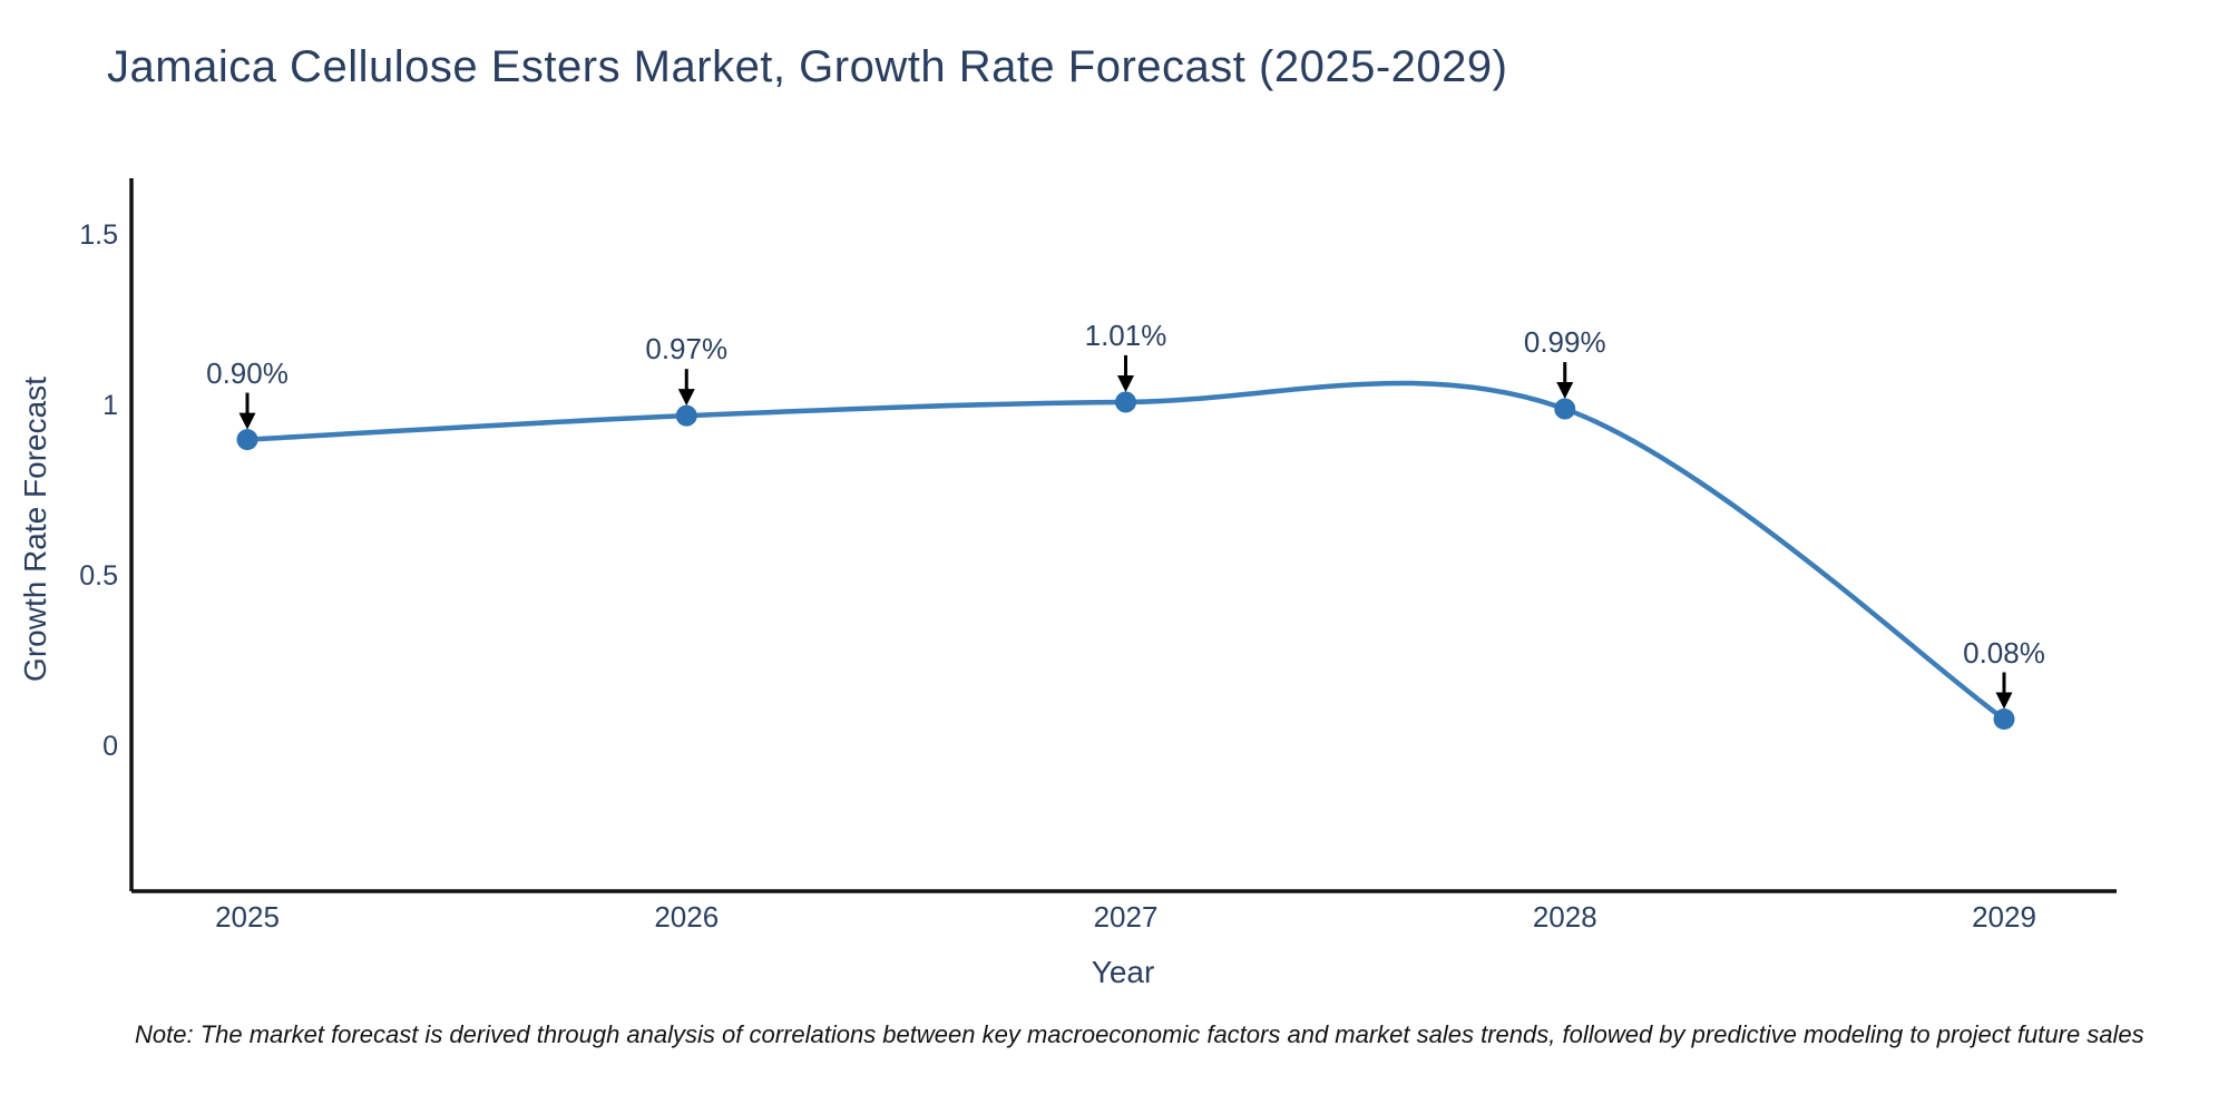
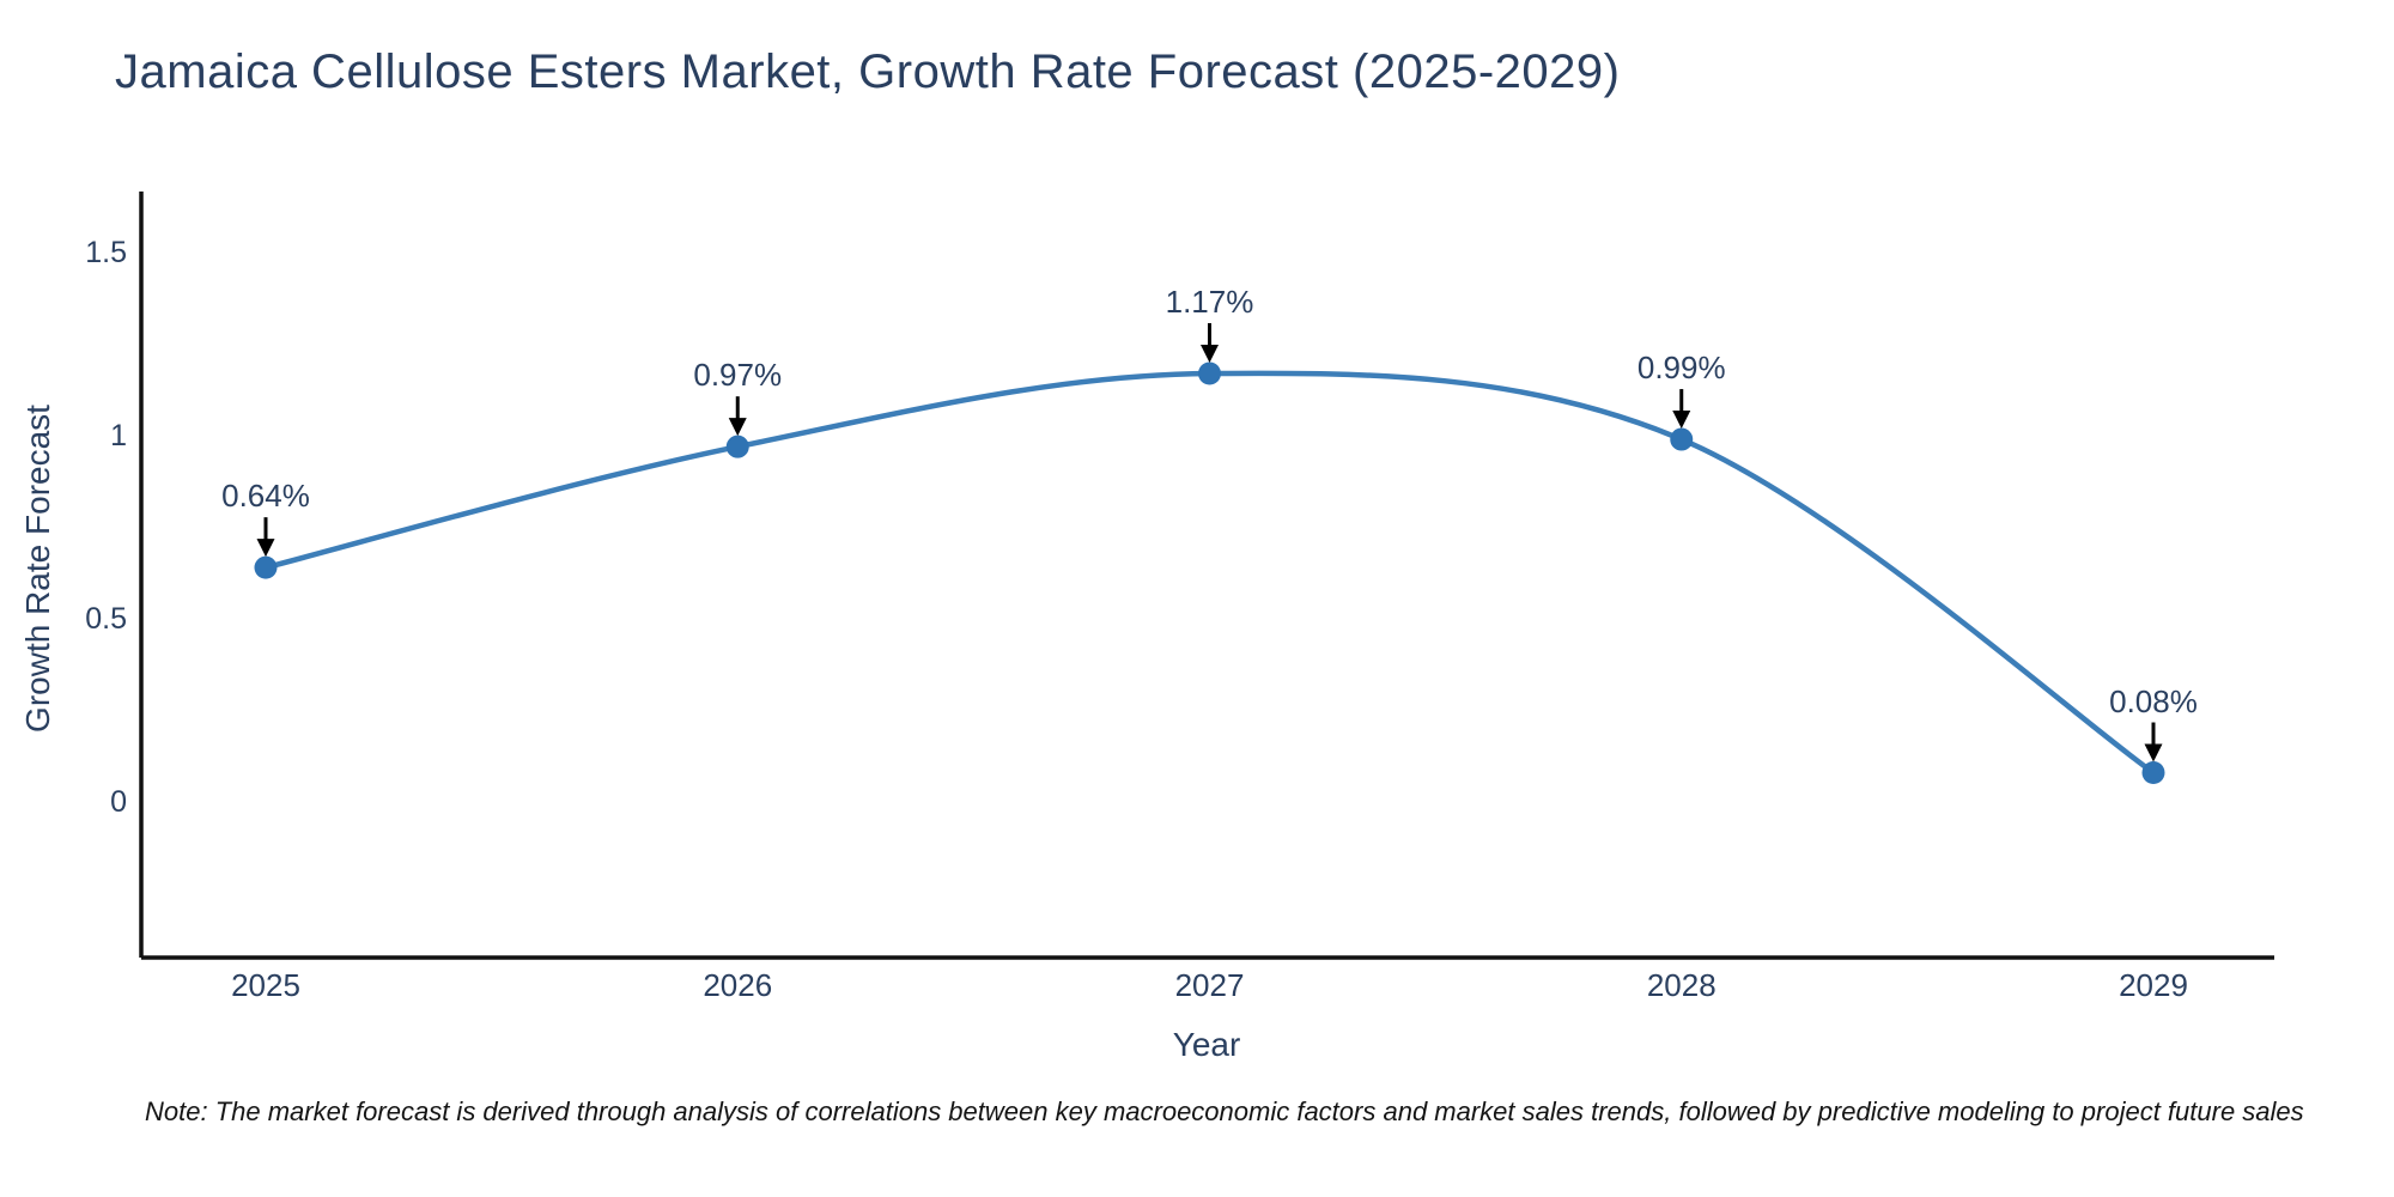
2025: 0.90% -> 0.64%
2027: 1.01% -> 1.17%
